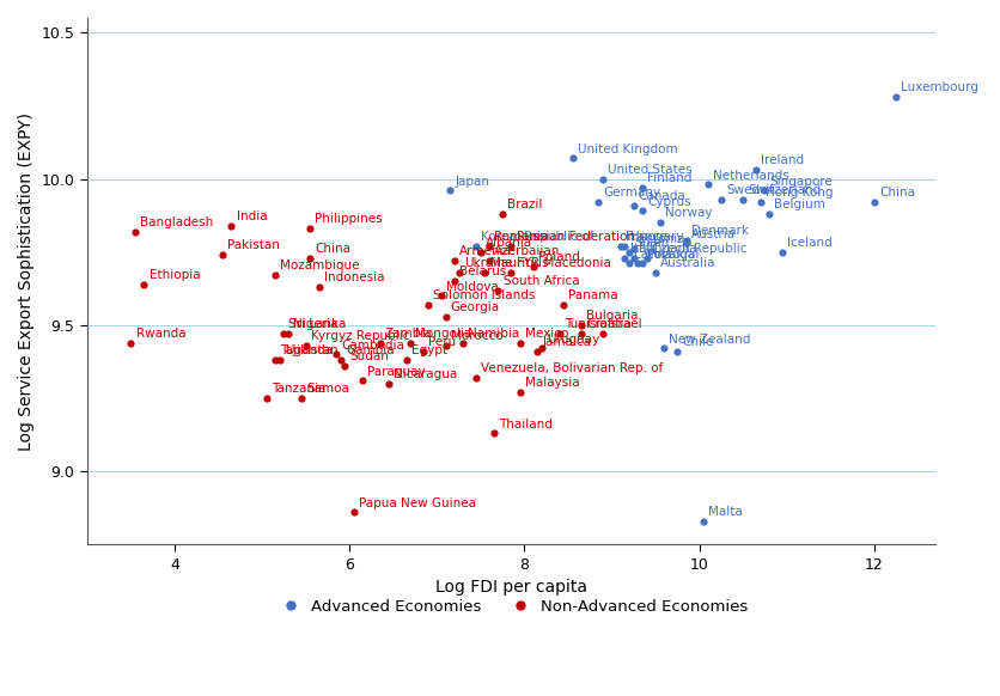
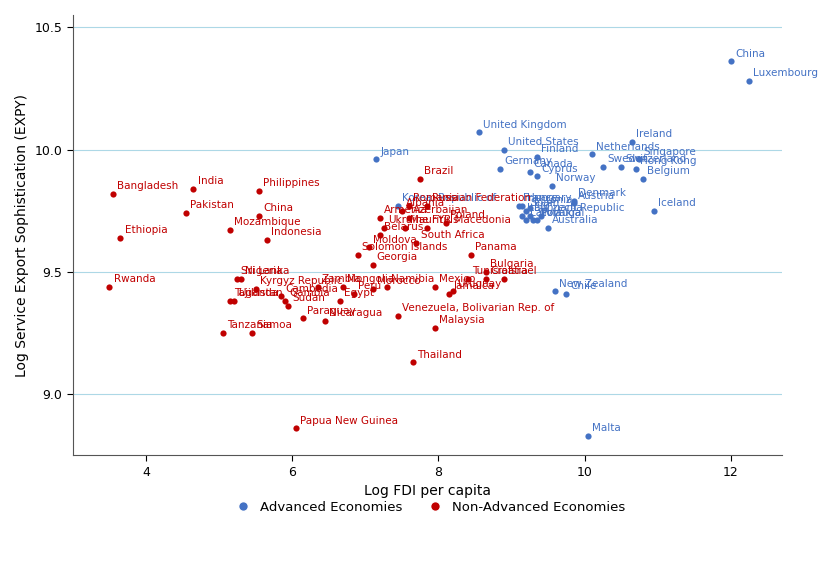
Advanced Economies/12: 9.92 -> 10.36
